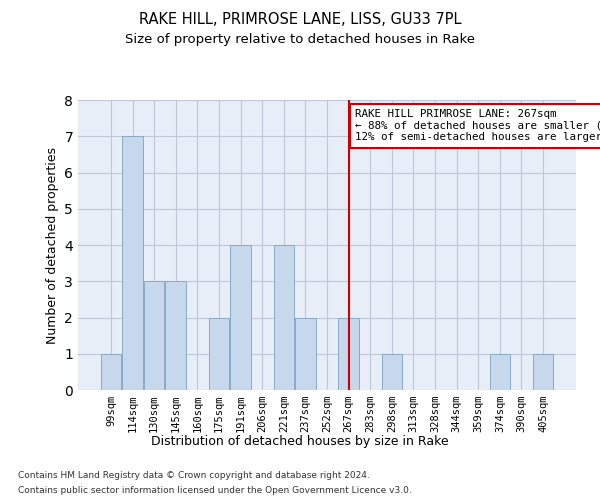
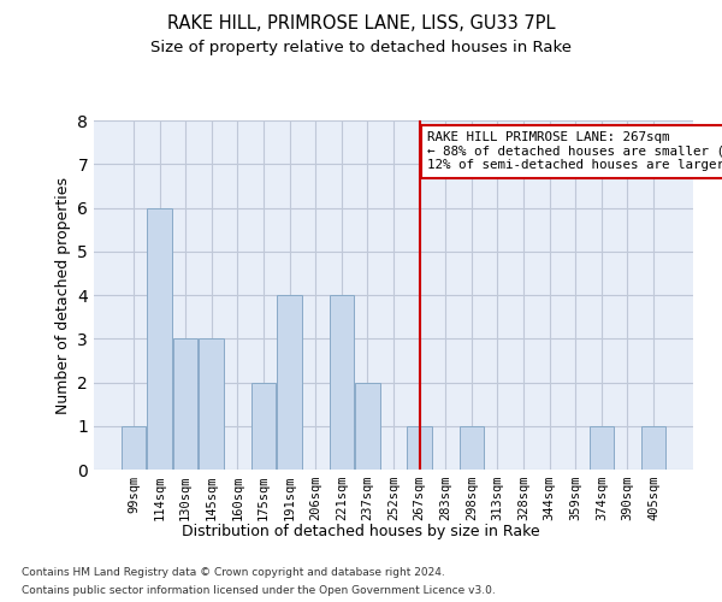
114sqm: 7 -> 6
267sqm: 2 -> 1
